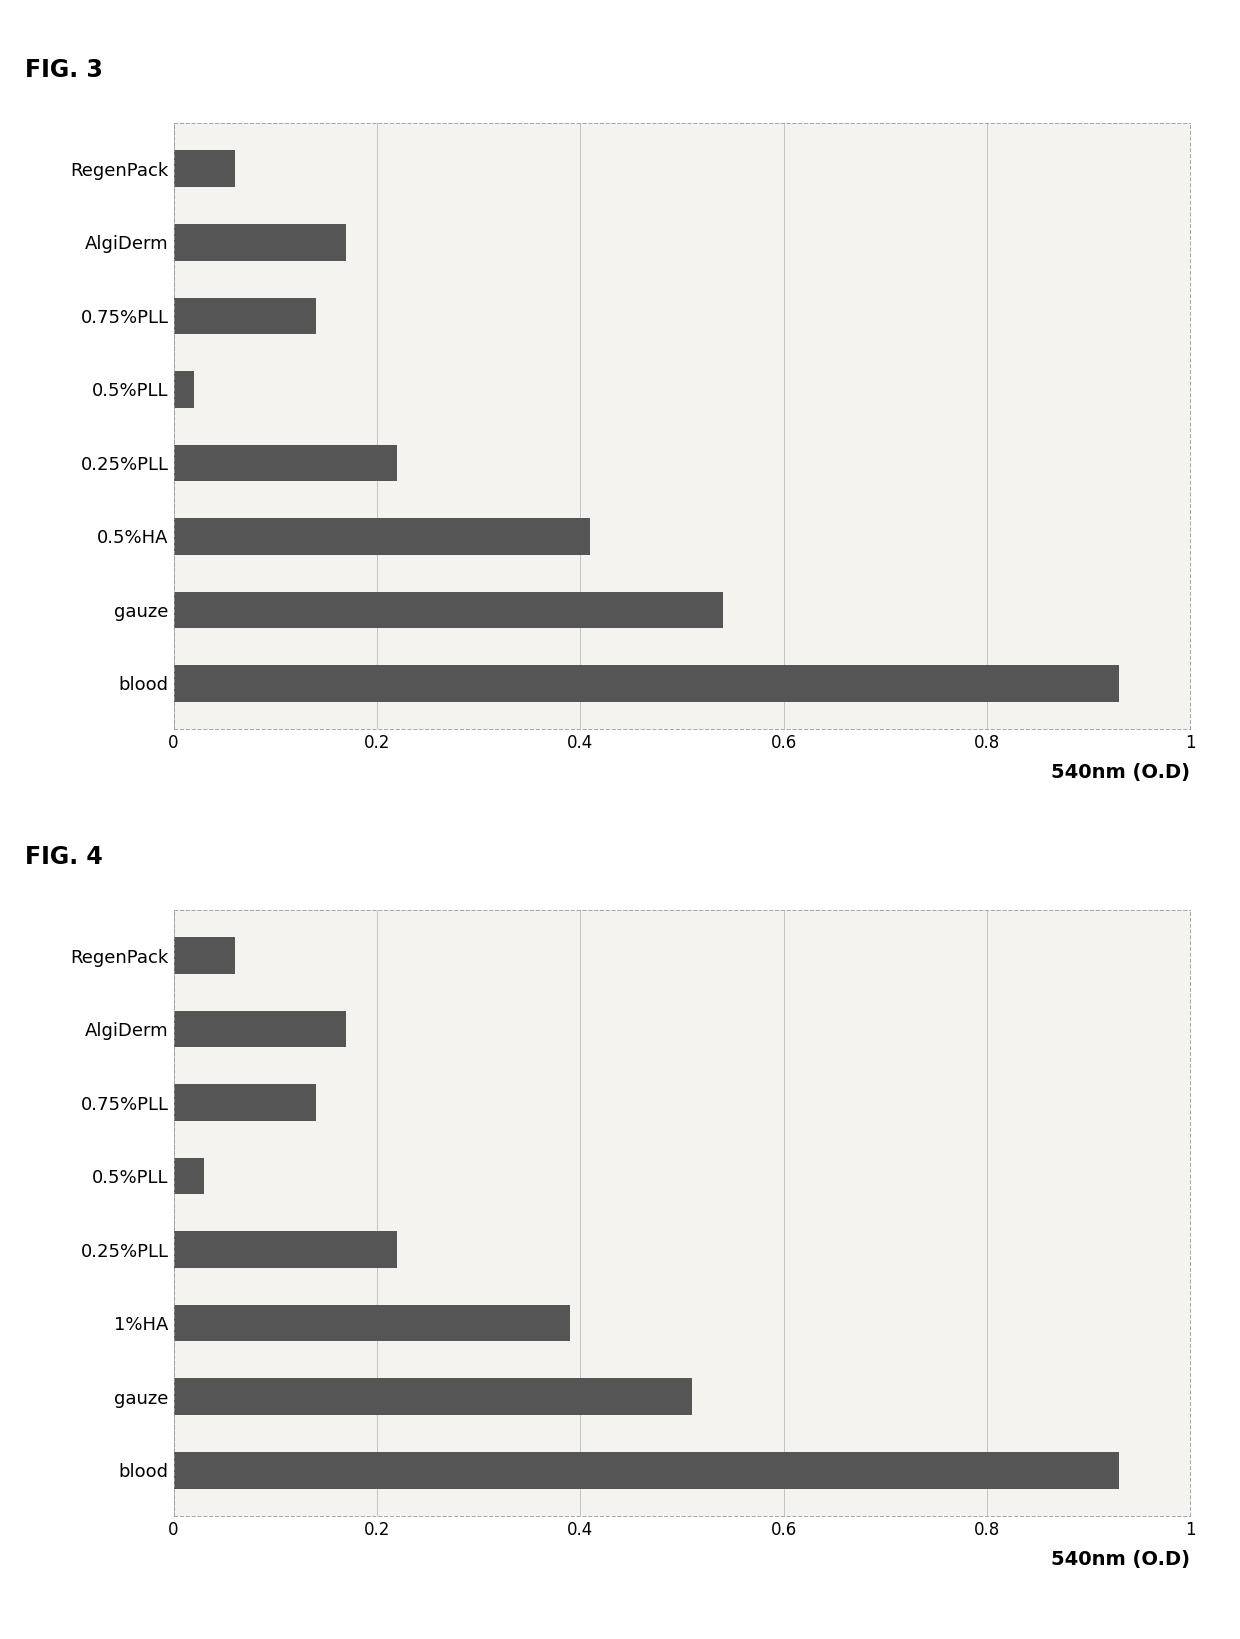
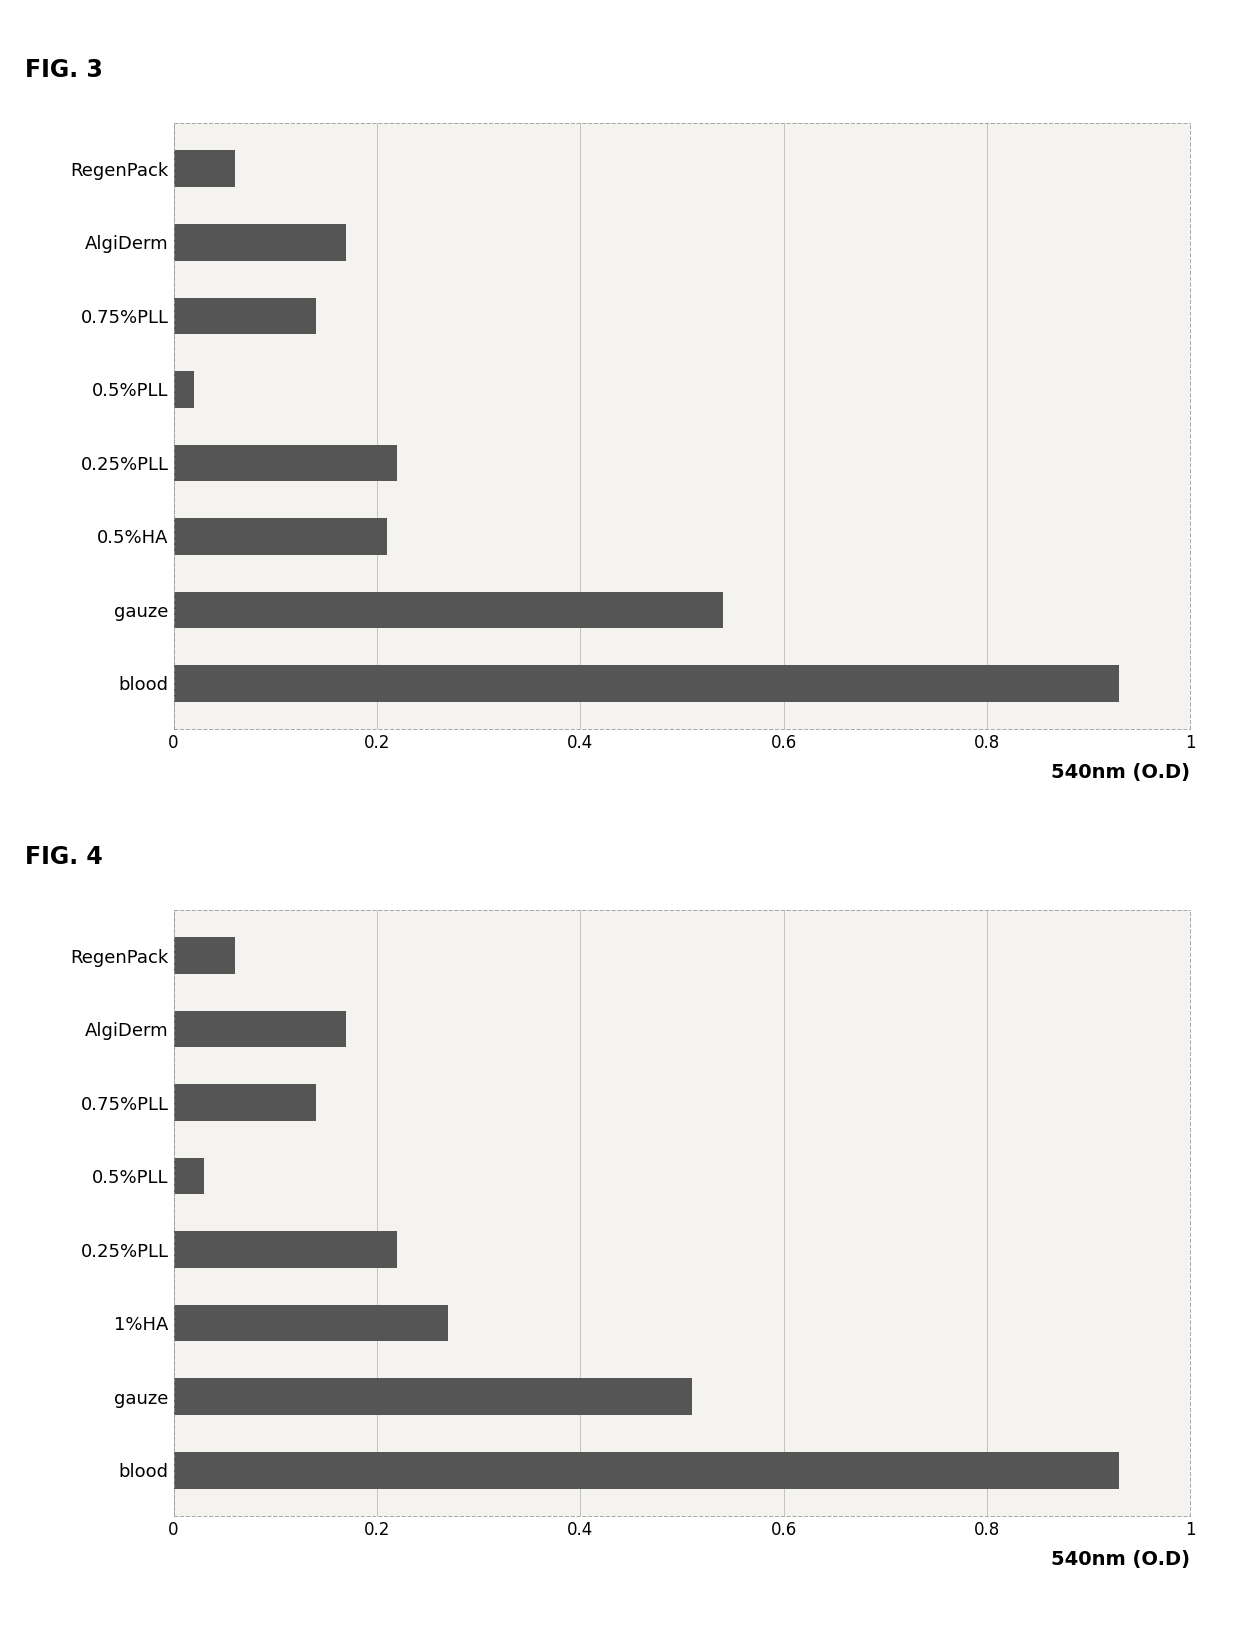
0.5%HA: 0.41 -> 0.21
1%HA: 0.39 -> 0.27
